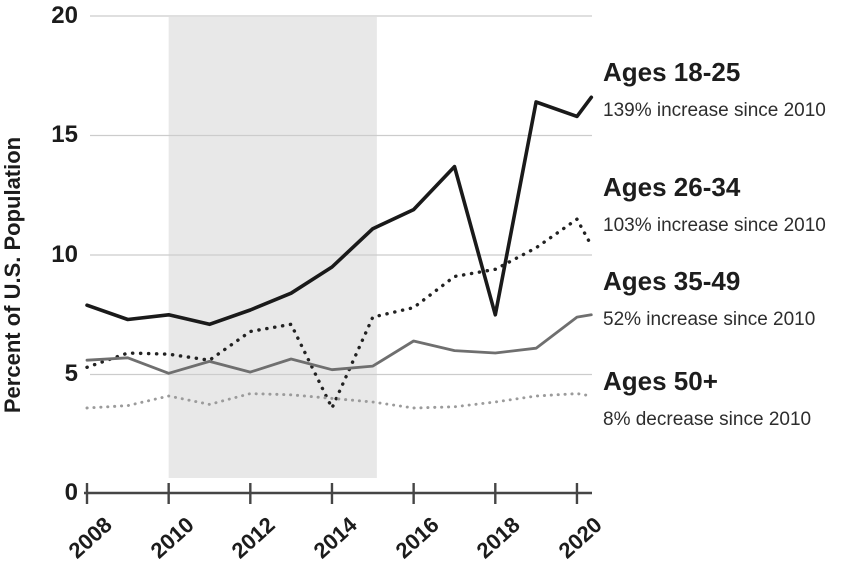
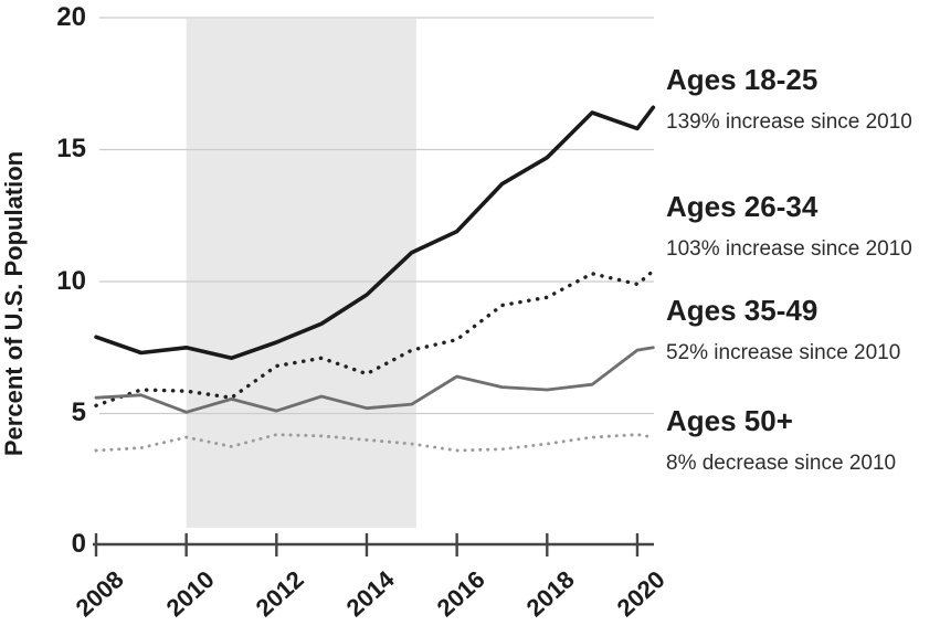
Ages 26-34/2014: 3.6 -> 6.5
Ages 18-25/2018: 7.5 -> 14.7
Ages 26-34/2020: 11.5 -> 9.9
